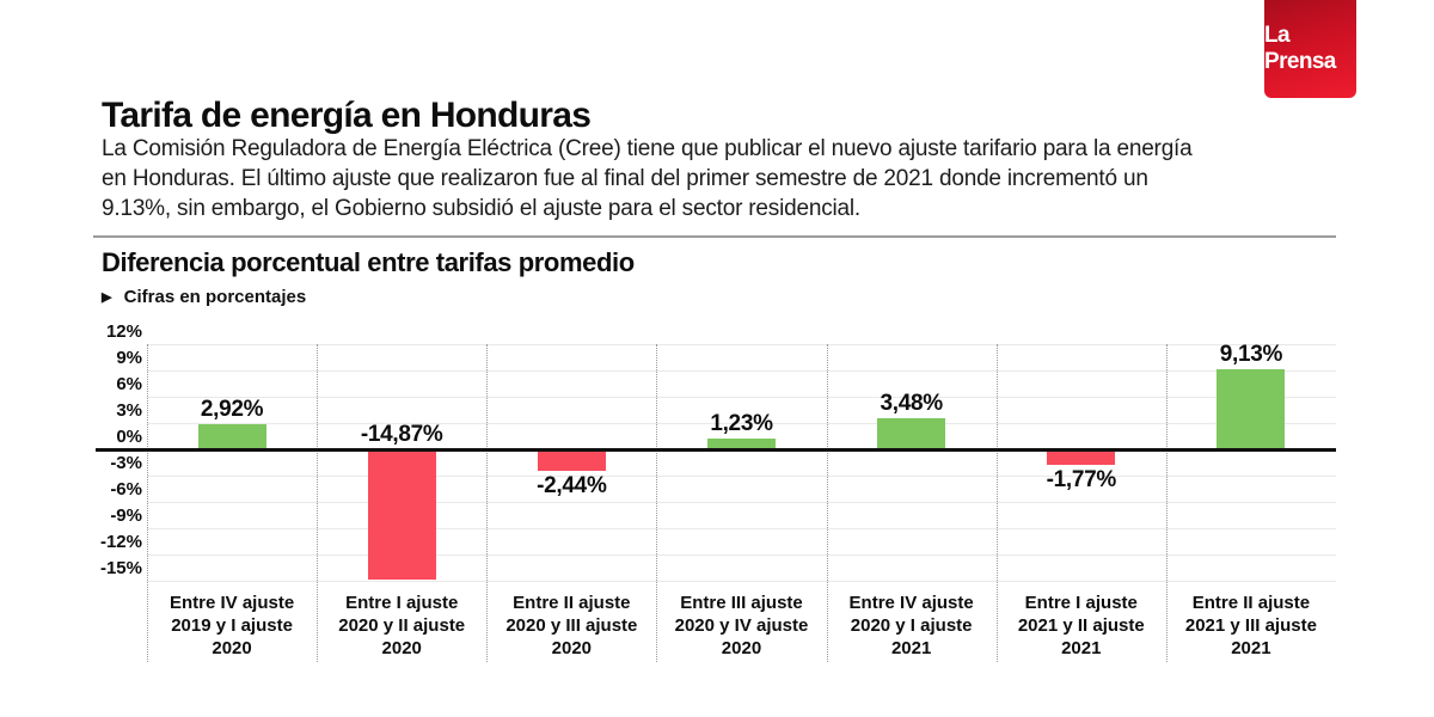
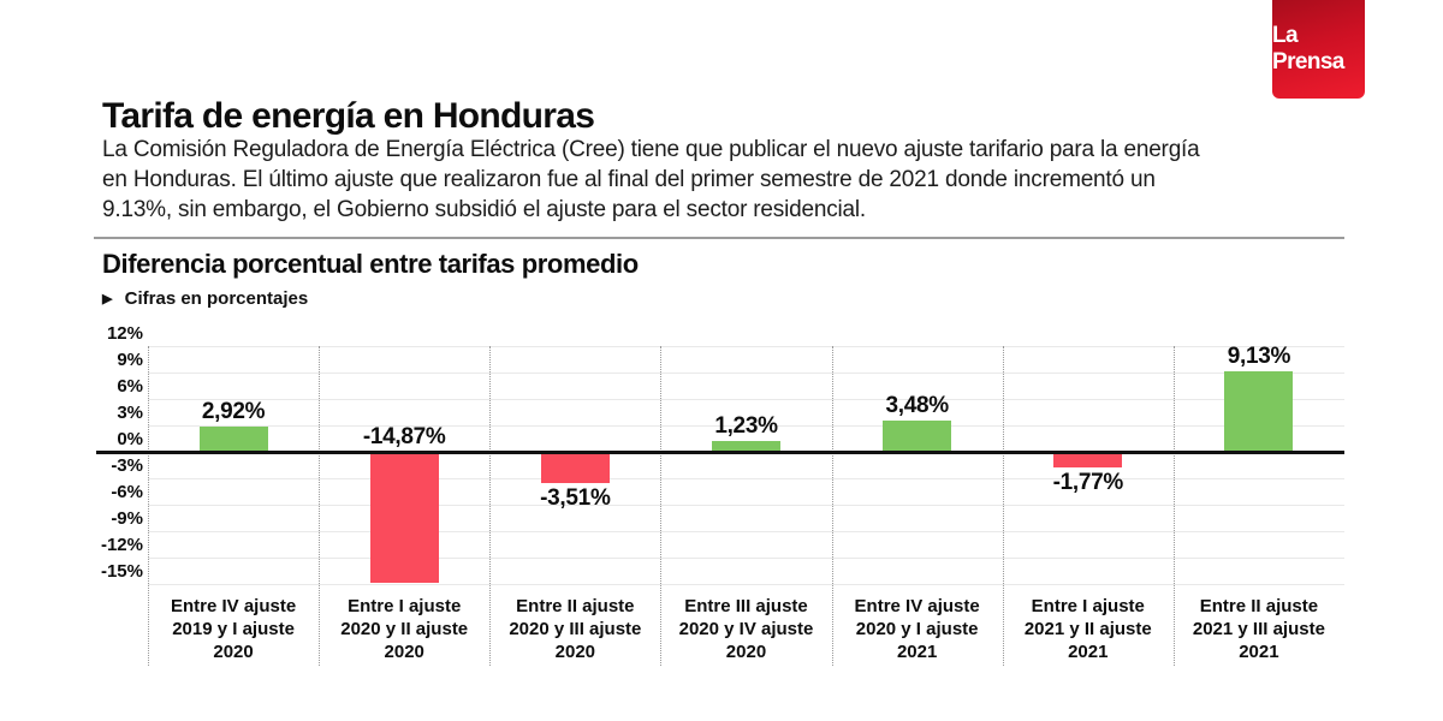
Entre II ajuste 2020 y III ajuste 2020: -2,44% -> -3,51%
